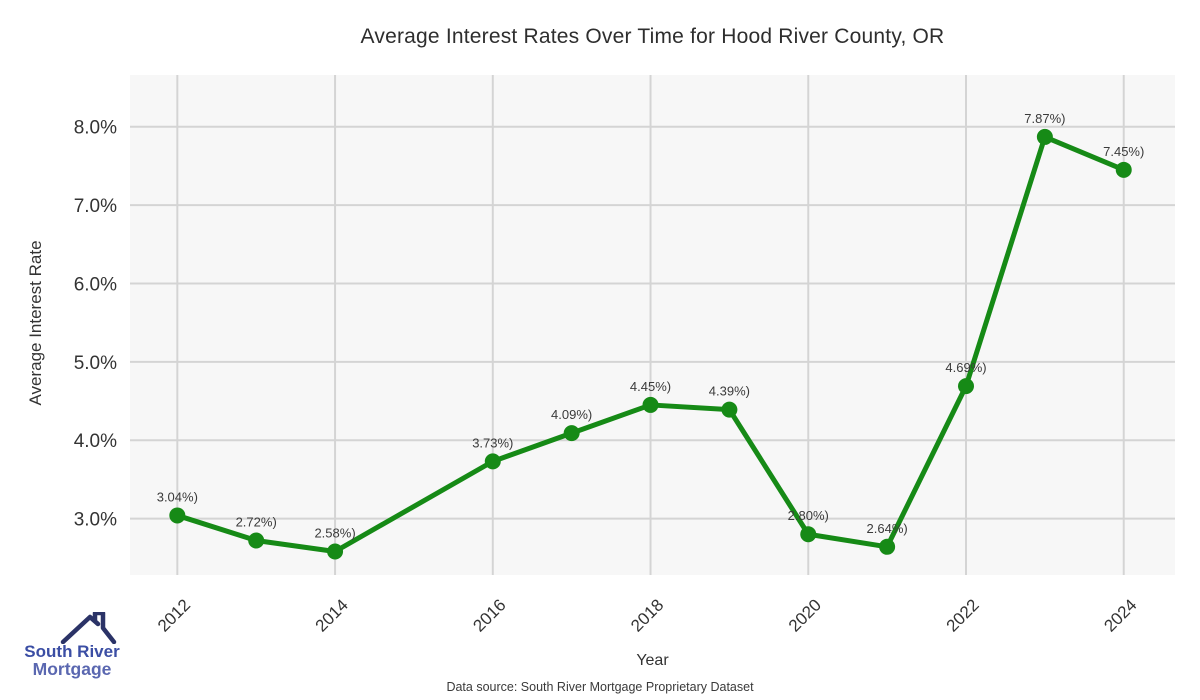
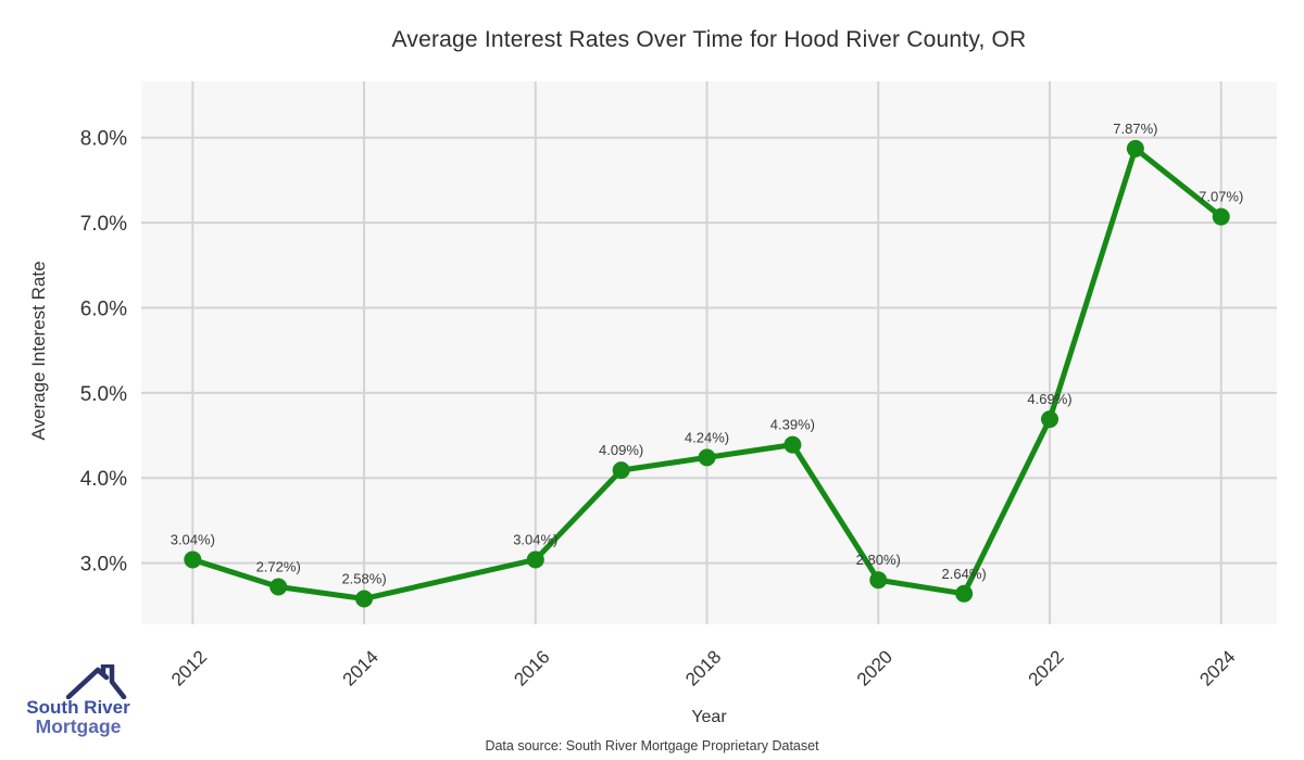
2016: 3.73% -> 3.04%
2018: 4.45% -> 4.24%
2024: 7.45% -> 7.07%
